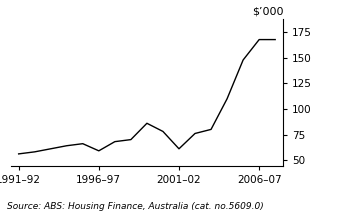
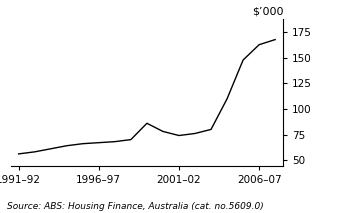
1996–97: 59 -> 67
2001–02: 61 -> 74
2006–07: 168 -> 163
